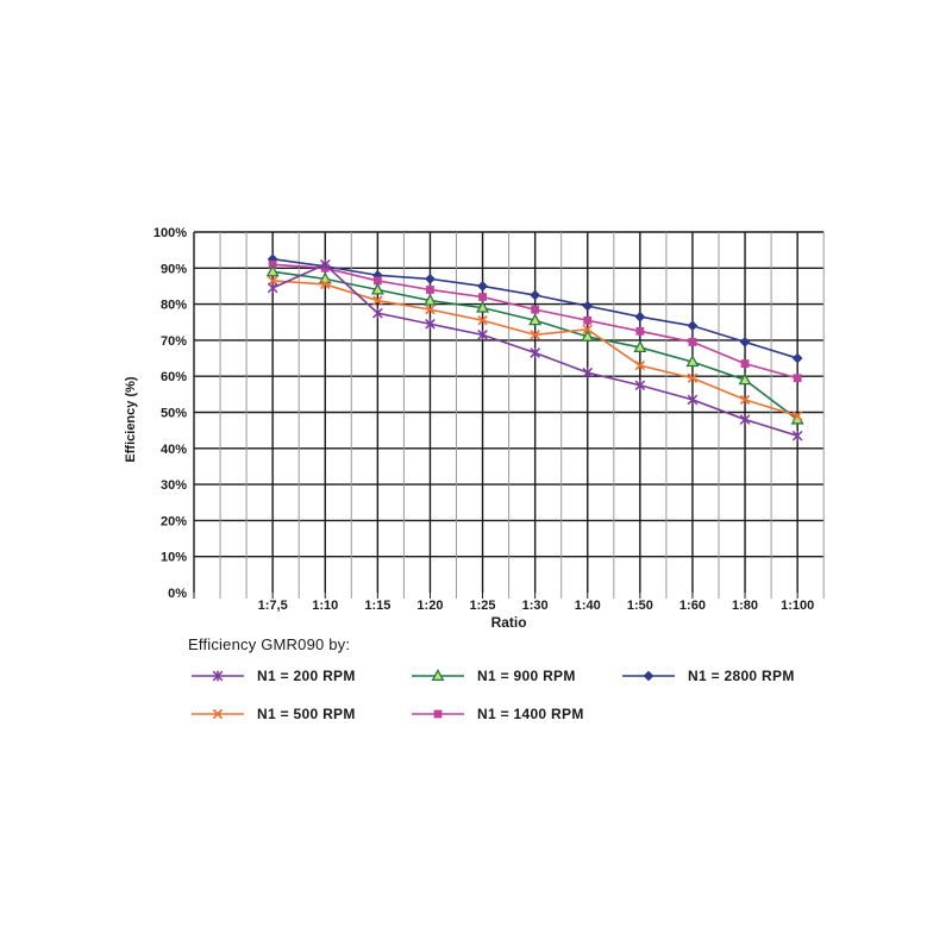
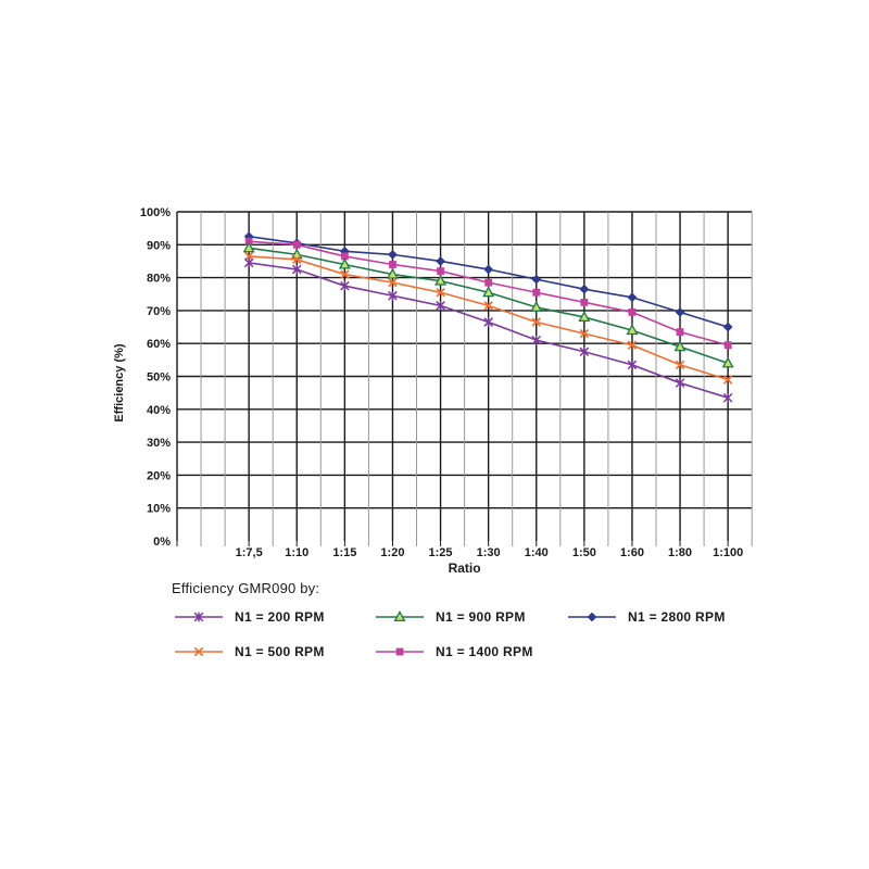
N1 = 200 RPM/1:10: 91% -> 82%
N1 = 500 RPM/1:40: 73% -> 66%
N1 = 900 RPM/1:100: 48% -> 54%
